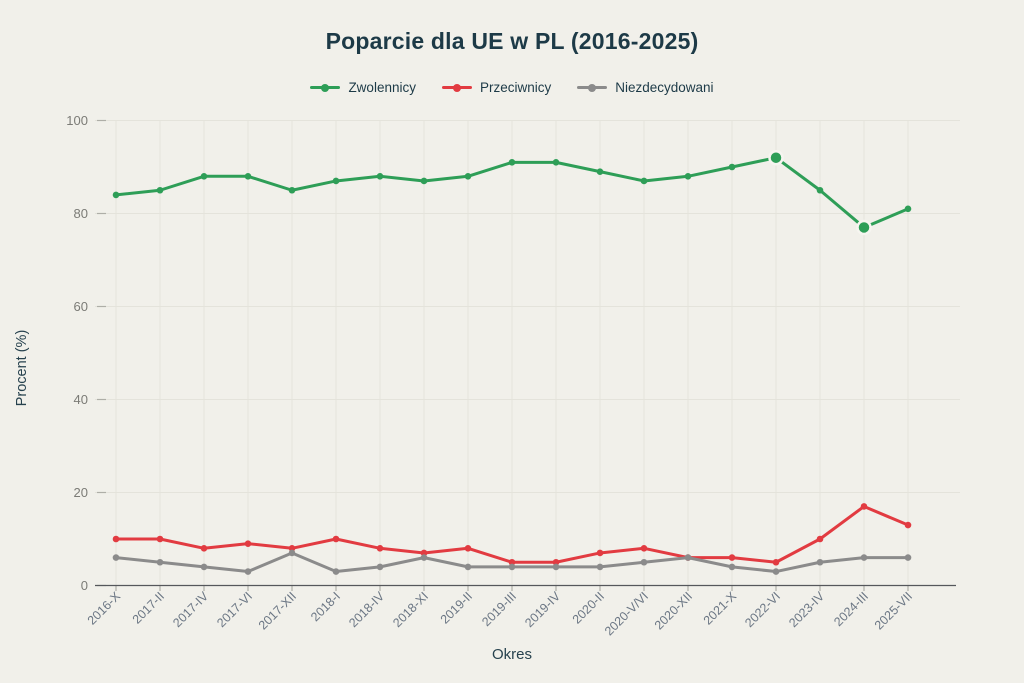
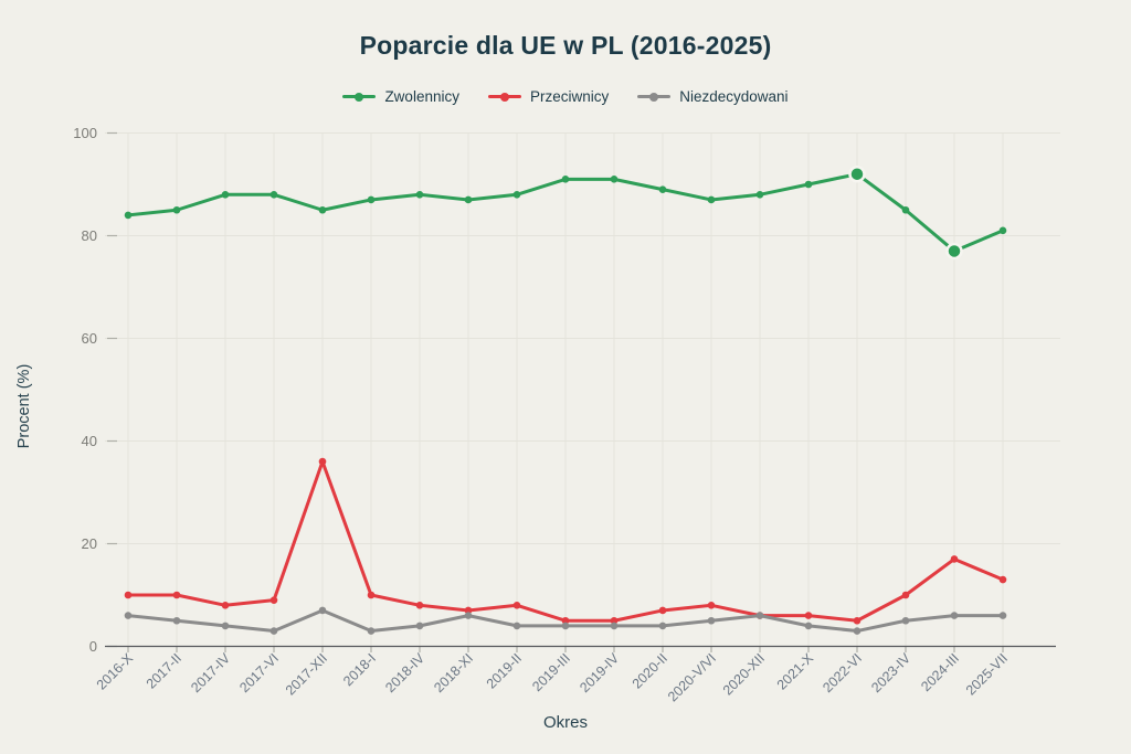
Przeciwnicy/2017-XII: 8 -> 36
